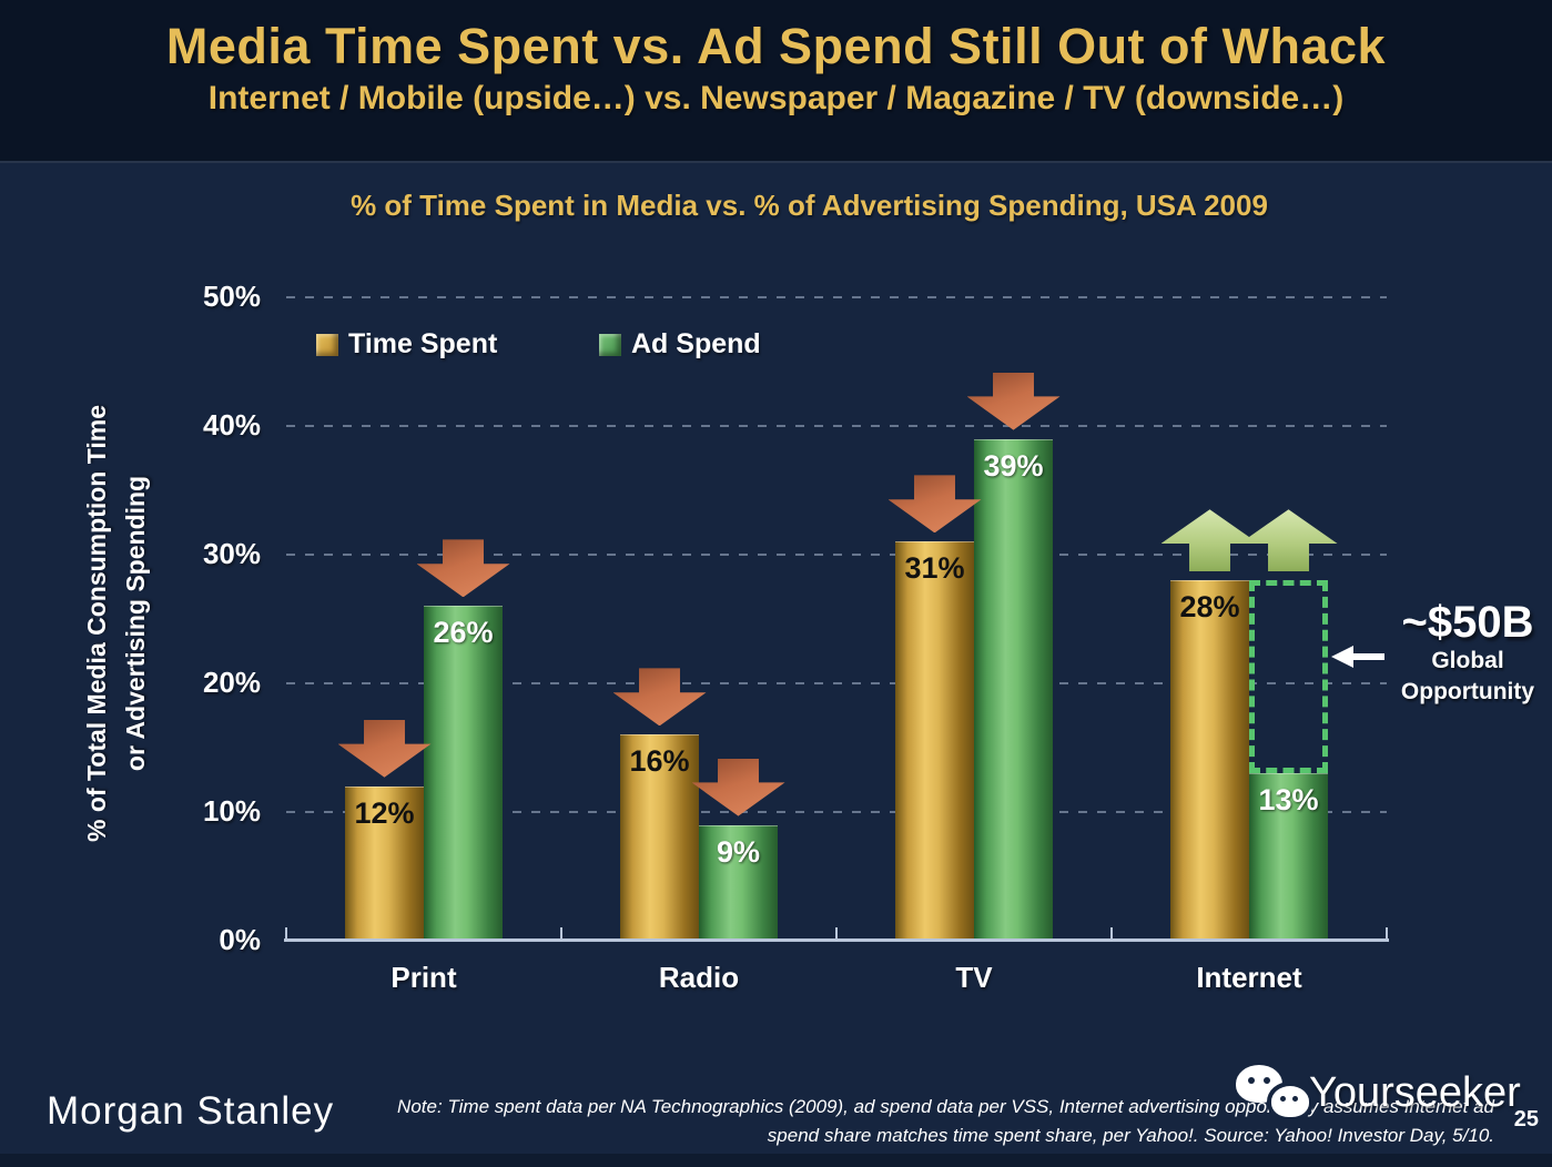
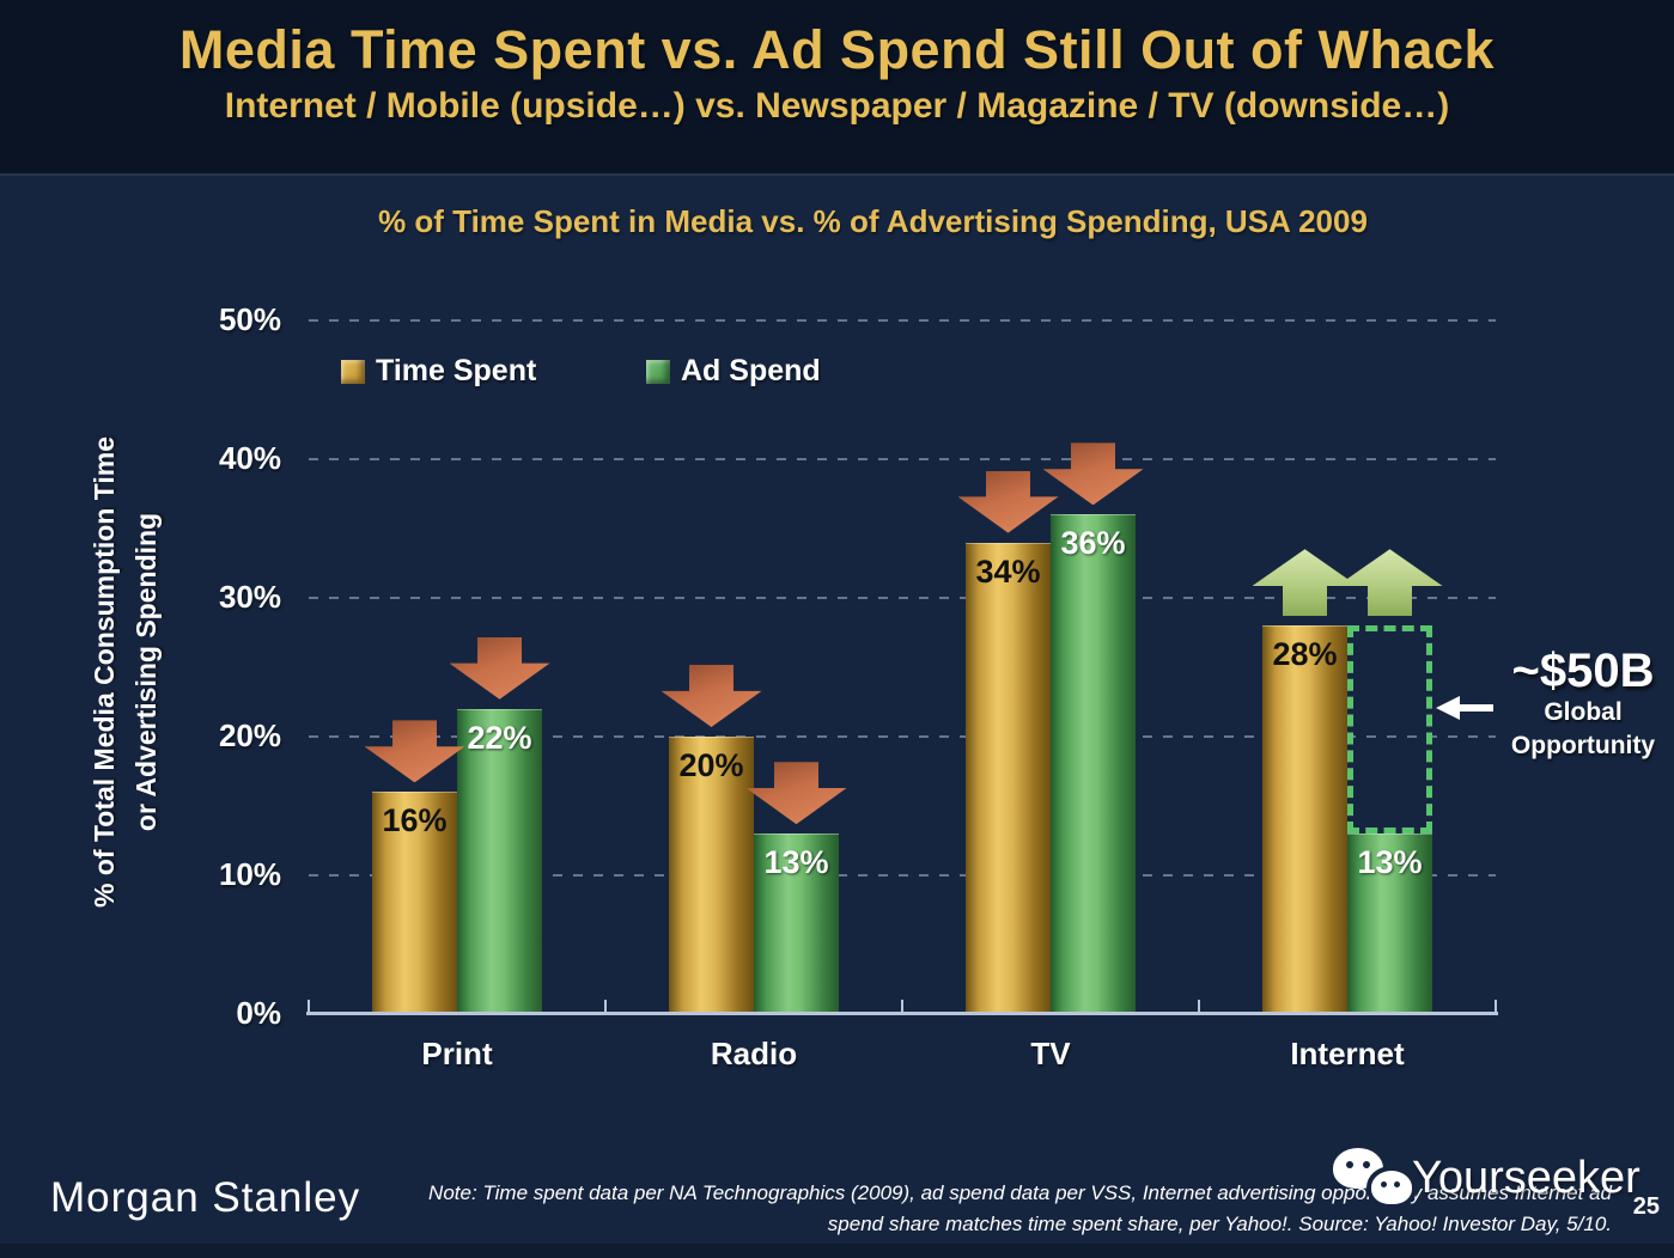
Time Spent/Print: 12% -> 16%
Ad Spend/Print: 26% -> 22%
Time Spent/Radio: 16% -> 20%
Ad Spend/Radio: 9% -> 13%
Time Spent/TV: 31% -> 34%
Ad Spend/TV: 39% -> 36%
